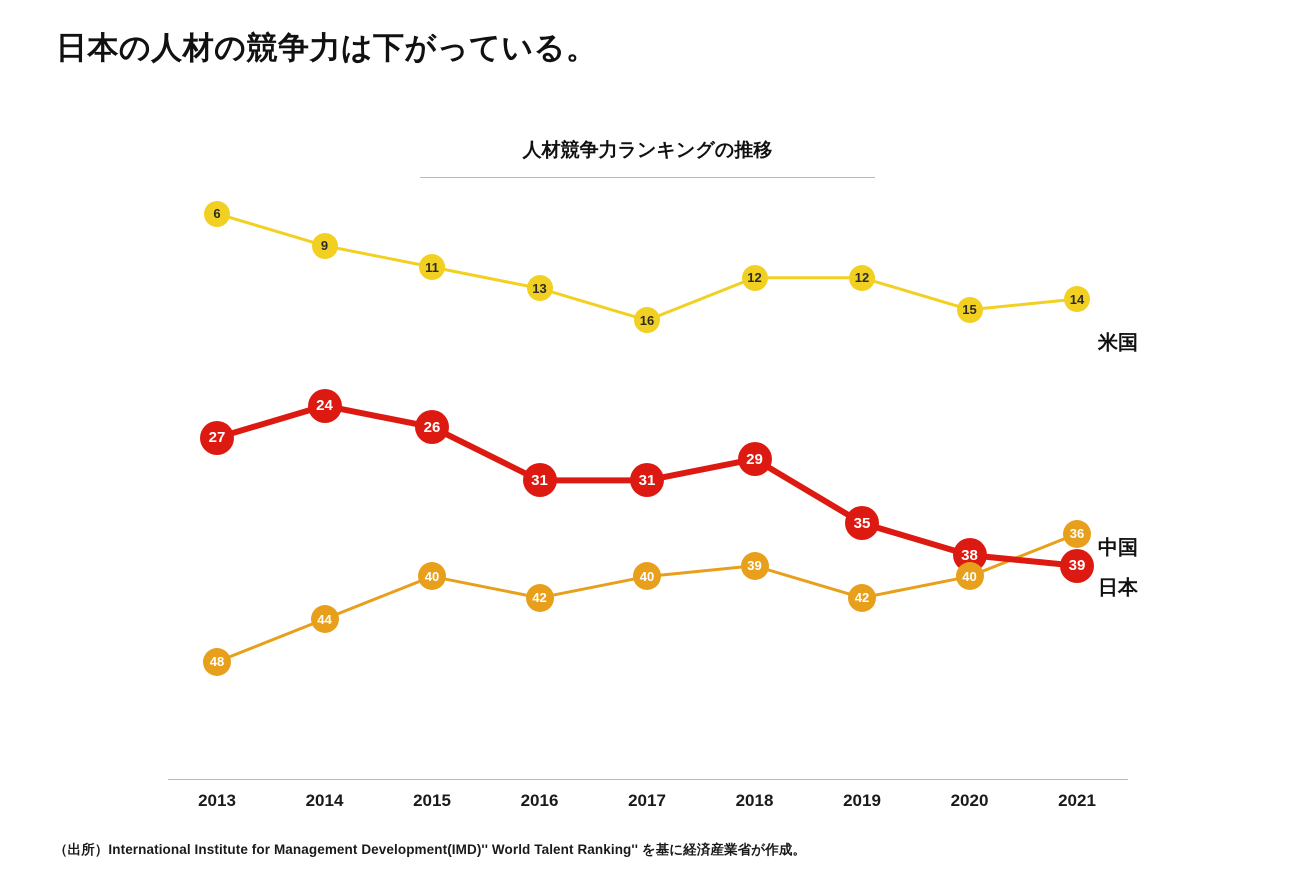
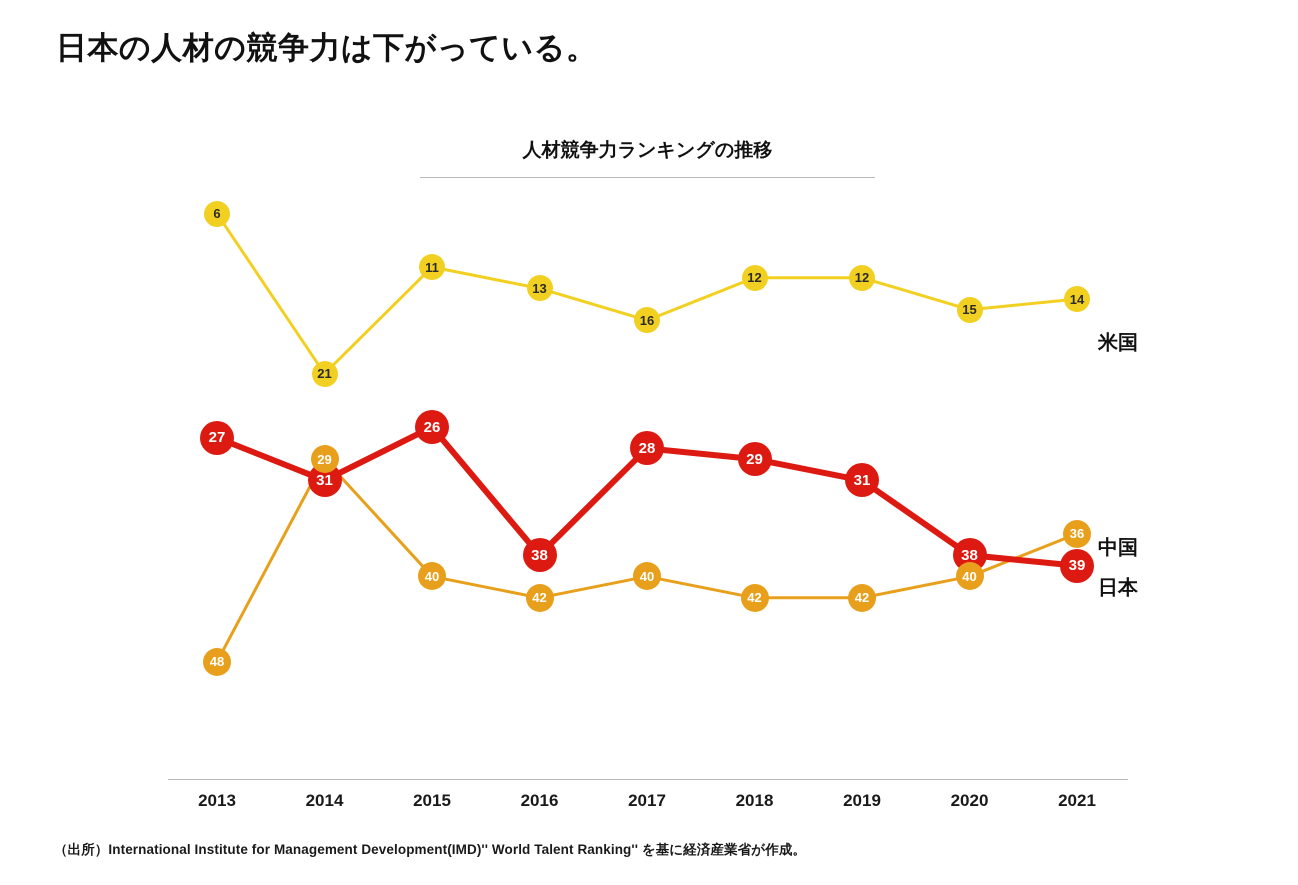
米国/2014: 9 -> 21
中国/2014: 24 -> 31
日本/2014: 44 -> 29
中国/2016: 31 -> 38
中国/2017: 31 -> 28
日本/2018: 39 -> 42
中国/2019: 35 -> 31
